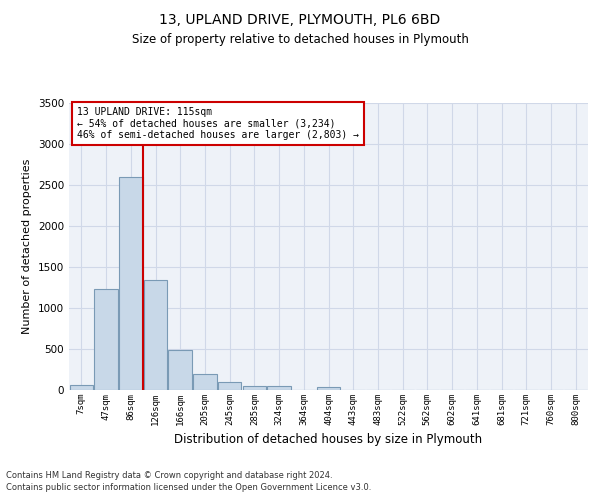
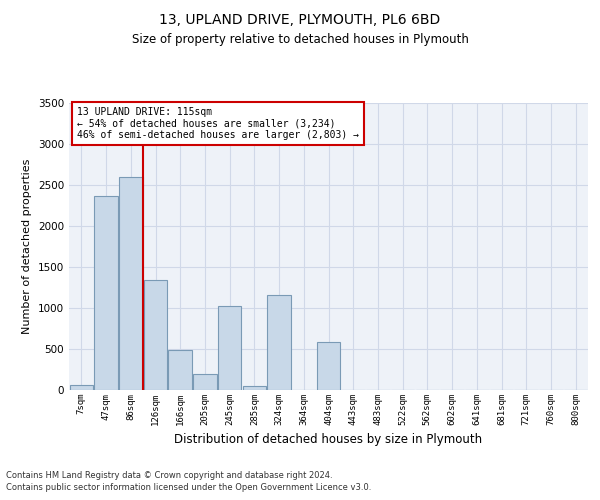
47sqm: 1230 -> 2360
245sqm: 100 -> 1020
324sqm: 40 -> 1160
404sqm: 40 -> 580
